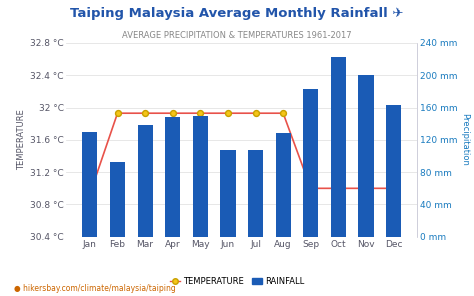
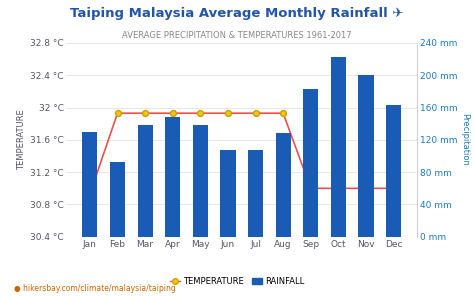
RAINFALL/May: 150 mm -> 138 mm
